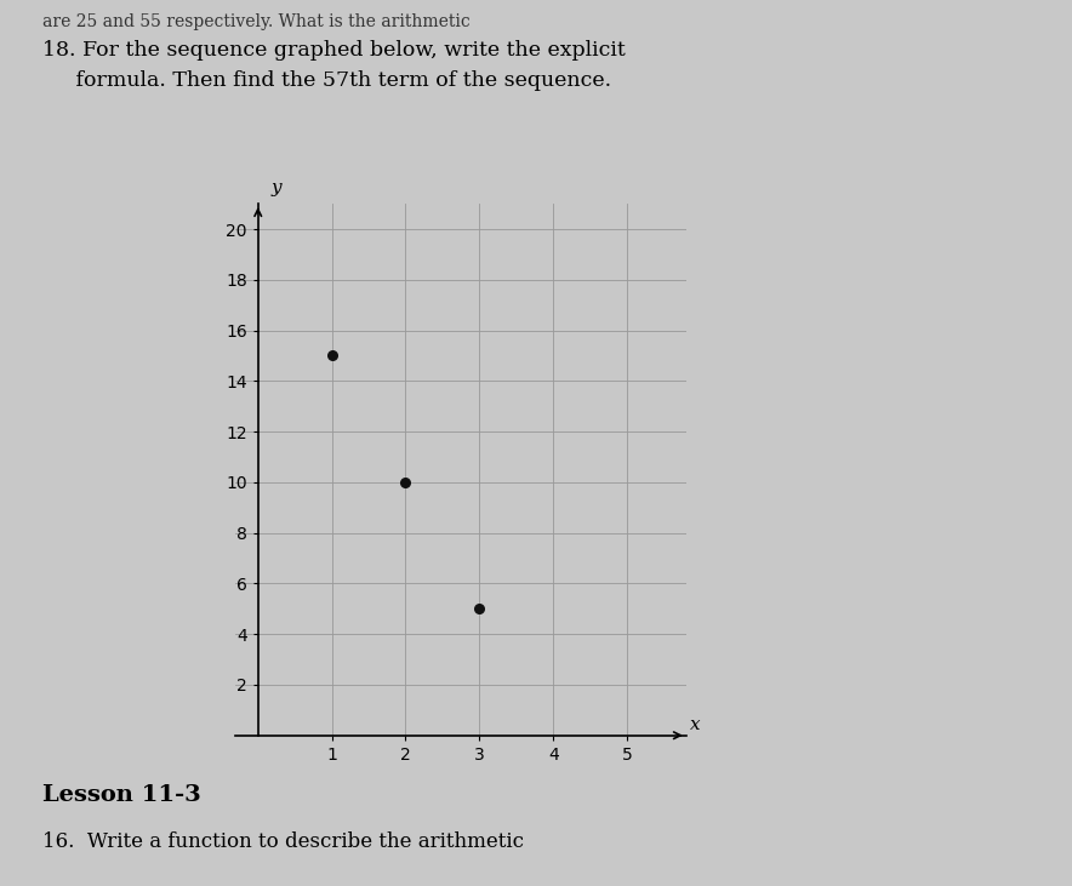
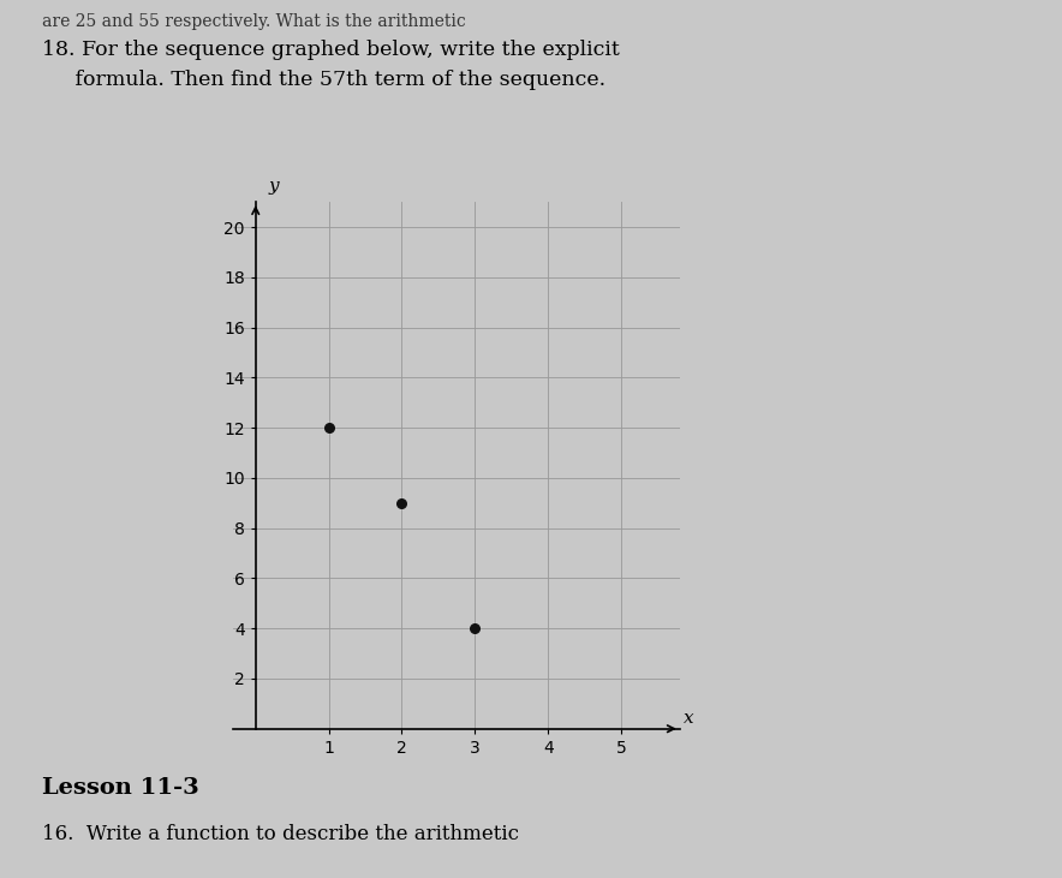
1: 15 -> 12
2: 10 -> 9
3: 5 -> 4
